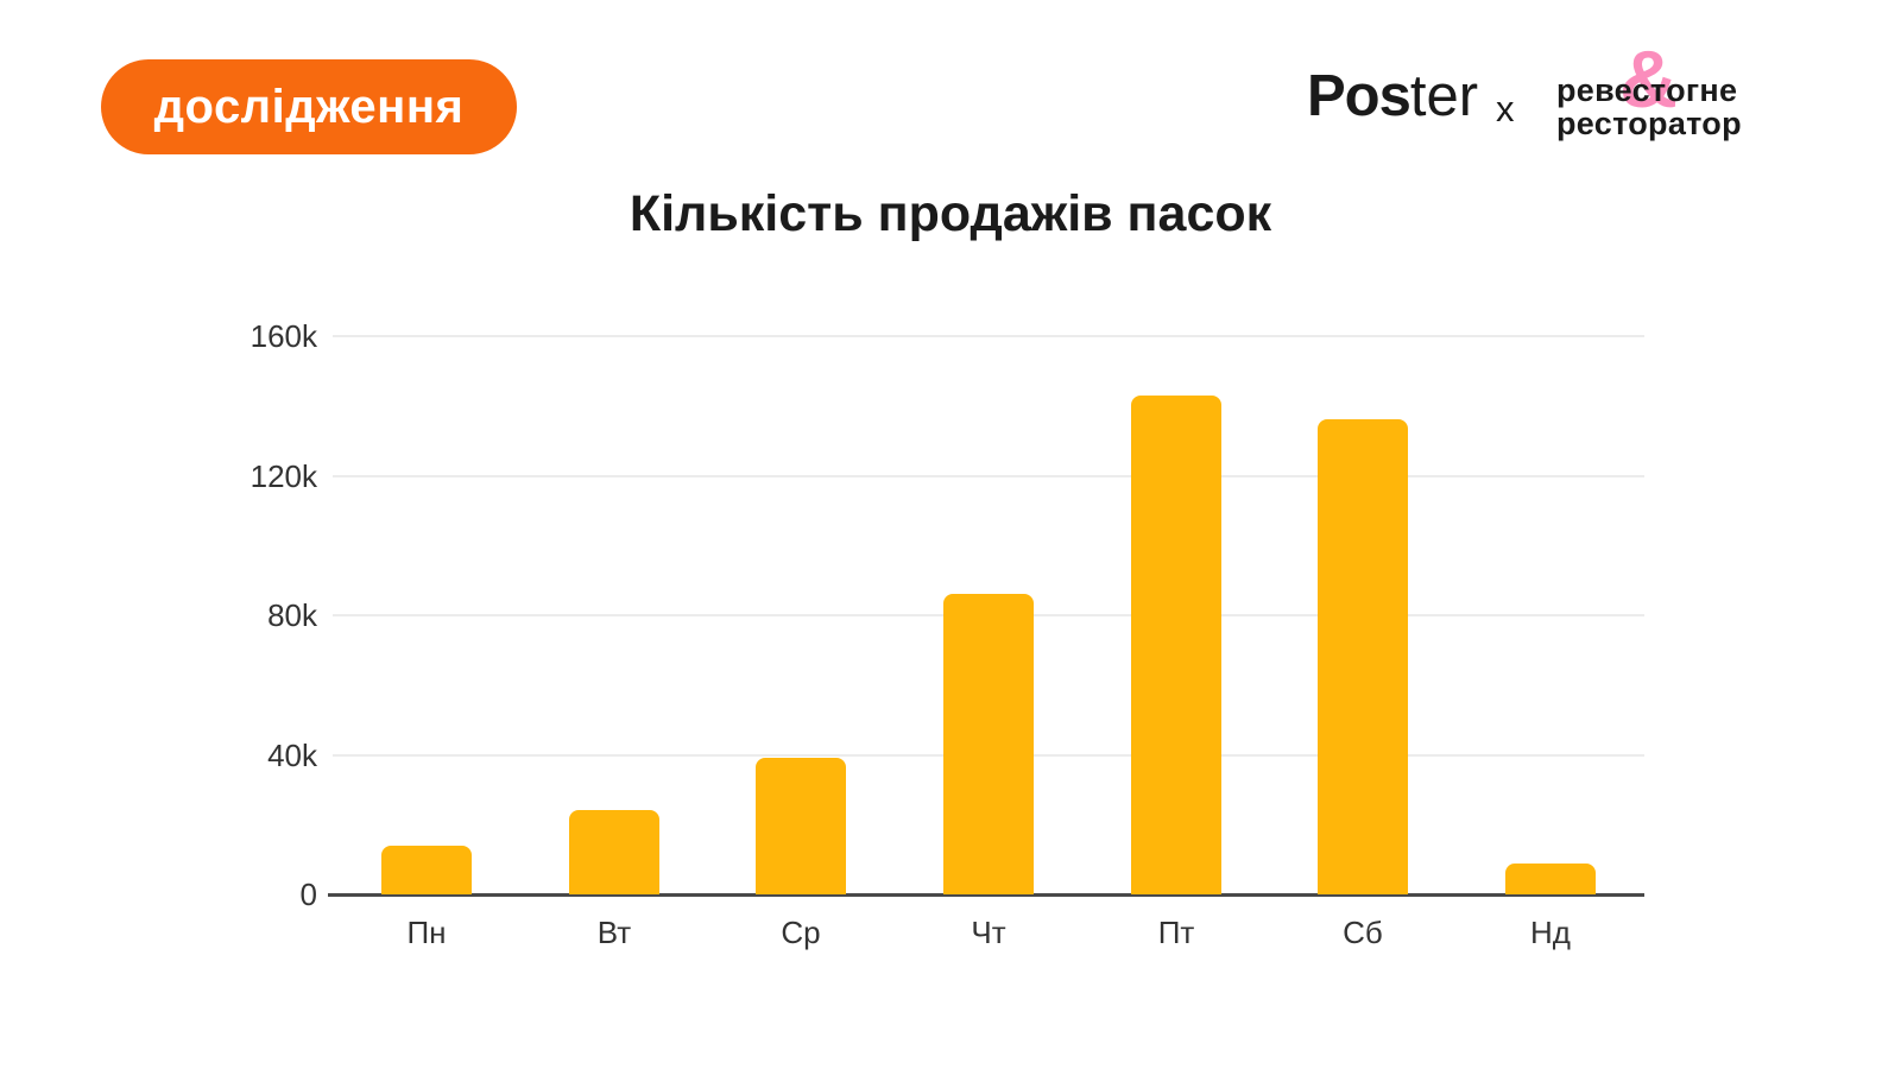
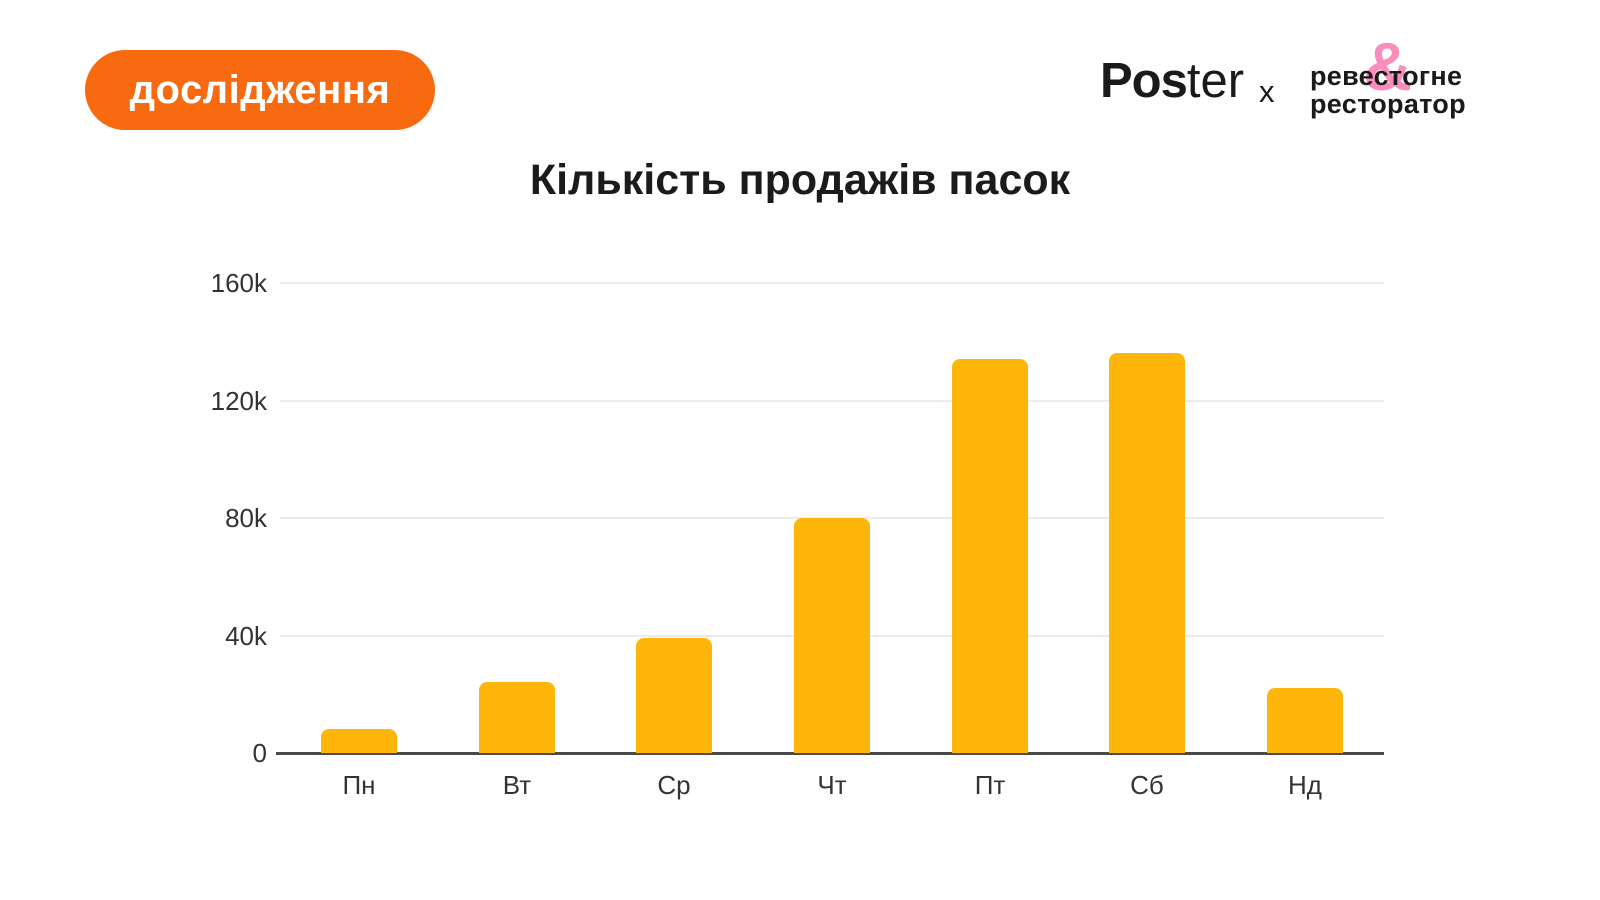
Пн: 14k -> 8k
Чт: 86k -> 80k
Пт: 143k -> 134k
Нд: 9k -> 22k
